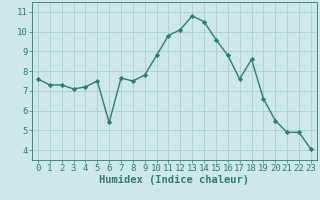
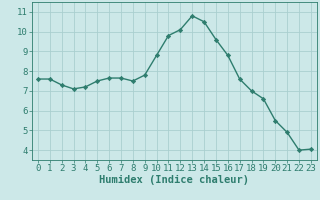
1: 7.3 -> 7.6
6: 5.4 -> 7.7
18: 8.6 -> 7.0
22: 4.9 -> 4.0
